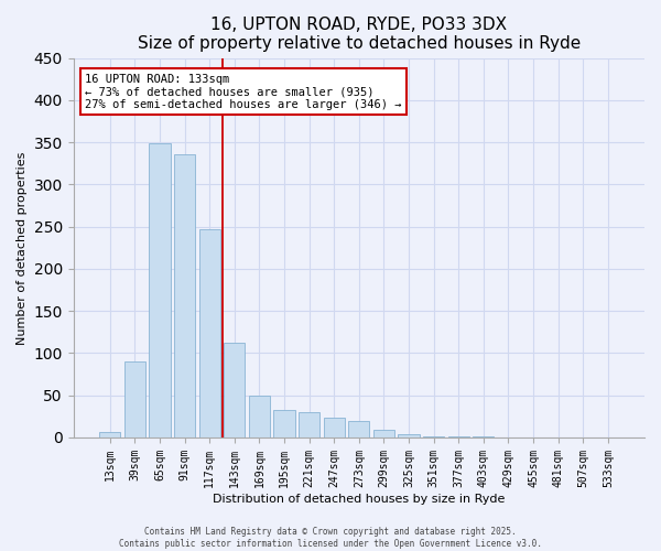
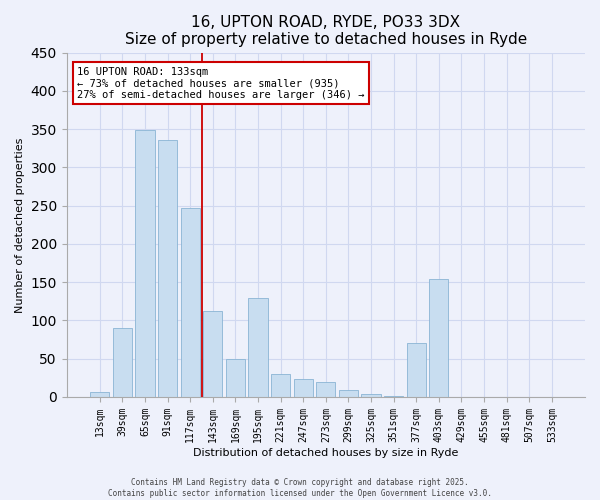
195sqm: 32 -> 130
377sqm: 1 -> 70
403sqm: 1 -> 154
